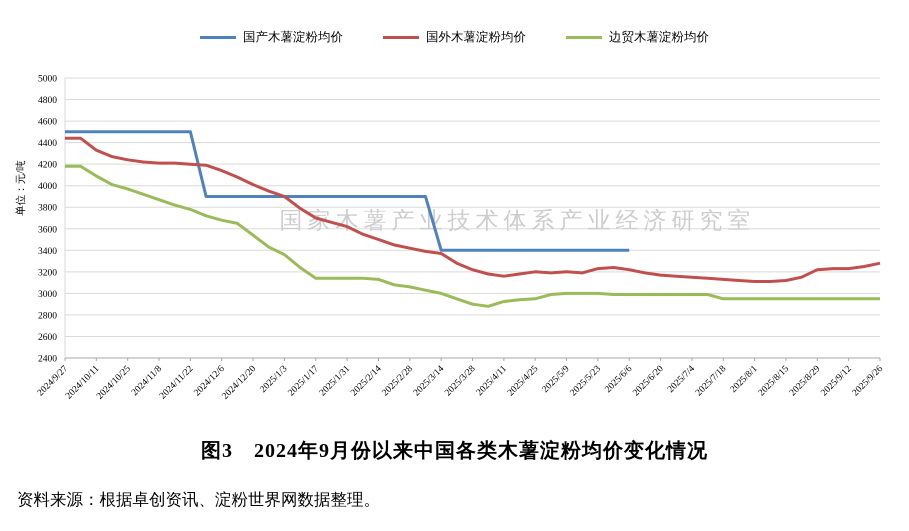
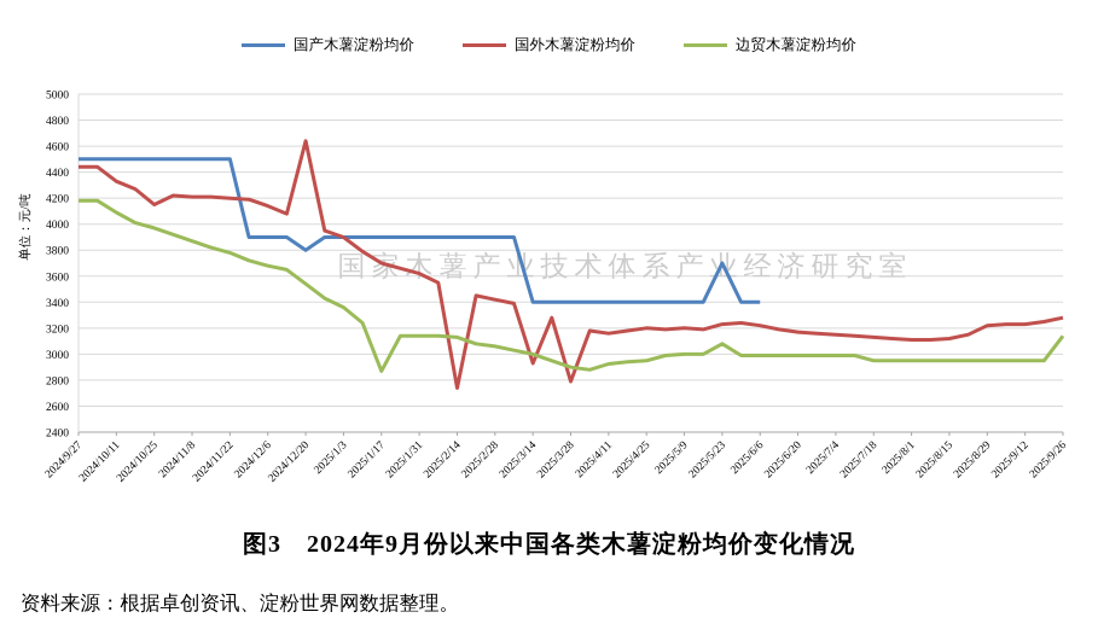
国外木薯淀粉均价/2024/10/25: 4240 -> 4150
国产木薯淀粉均价/2024/12/20: 3900 -> 3800
国外木薯淀粉均价/2024/12/20: 4010 -> 4640
边贸木薯淀粉均价/2025/1/17: 3140 -> 2870
国外木薯淀粉均价/2025/2/14: 3500 -> 2740
国外木薯淀粉均价/2025/3/14: 3370 -> 2930
国外木薯淀粉均价/2025/3/28: 3220 -> 2790
国产木薯淀粉均价/2025/5/23: 3400 -> 3700
边贸木薯淀粉均价/2025/5/23: 3000 -> 3080
边贸木薯淀粉均价/2025/9/26: 2950 -> 3140
